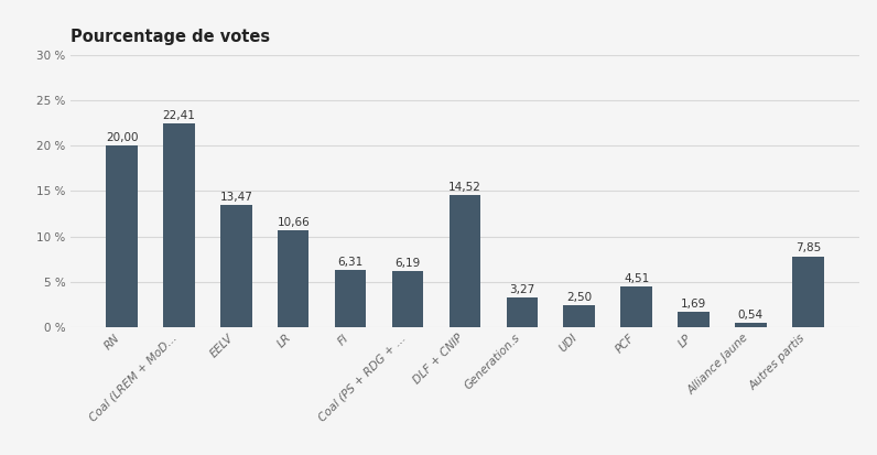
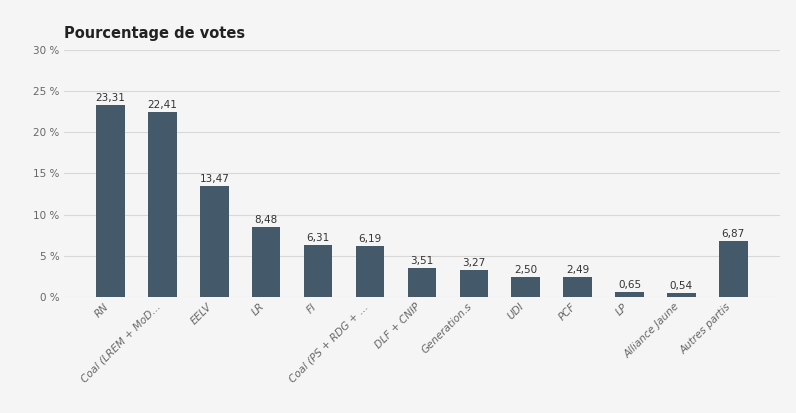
RN: 20,00 -> 23,31
LR: 10,66 -> 8,48
DLF + CNIP: 14,52 -> 3,51
PCF: 4,51 -> 2,49
LP: 1,69 -> 0,65
Autres partis: 7,85 -> 6,87
